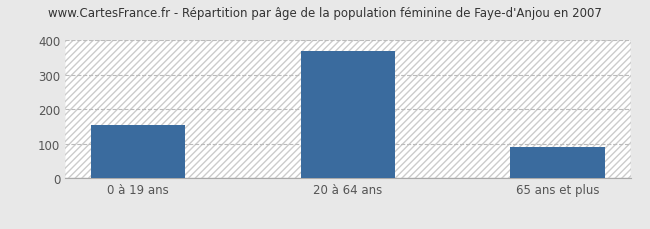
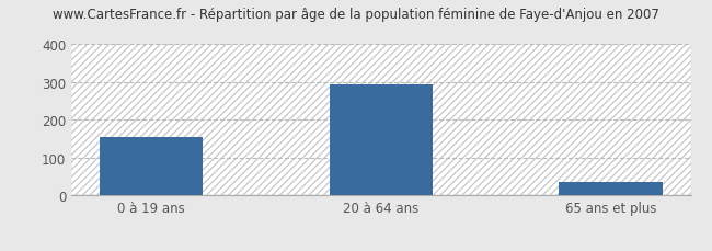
20 à 64 ans: 368 -> 295
65 ans et plus: 90 -> 35
